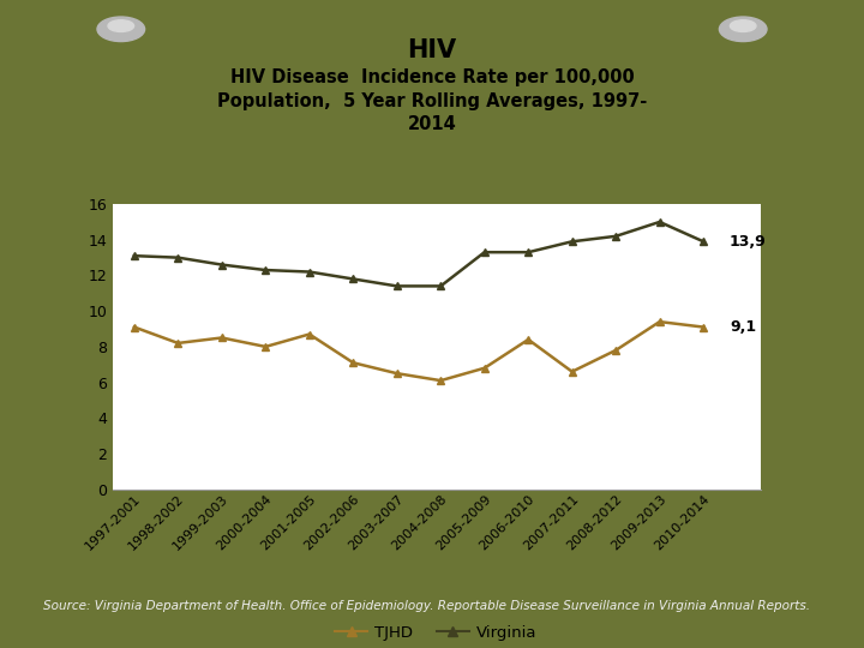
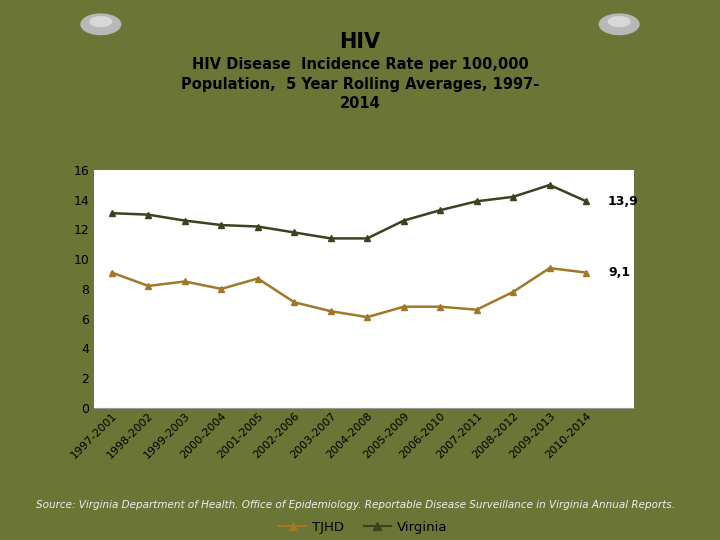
Virginia/2005-2009: 13.3 -> 12.6
TJHD/2006-2010: 8.4 -> 6.8
